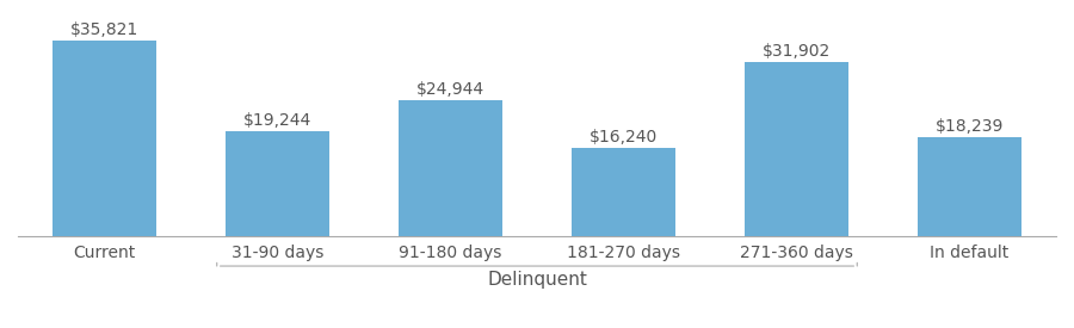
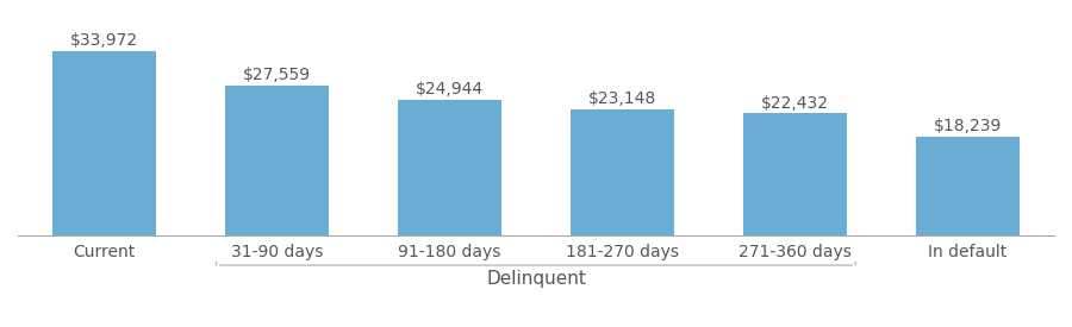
Current: $35,821 -> $33,972
31-90 days: $19,244 -> $27,559
181-270 days: $16,240 -> $23,148
271-360 days: $31,902 -> $22,432
